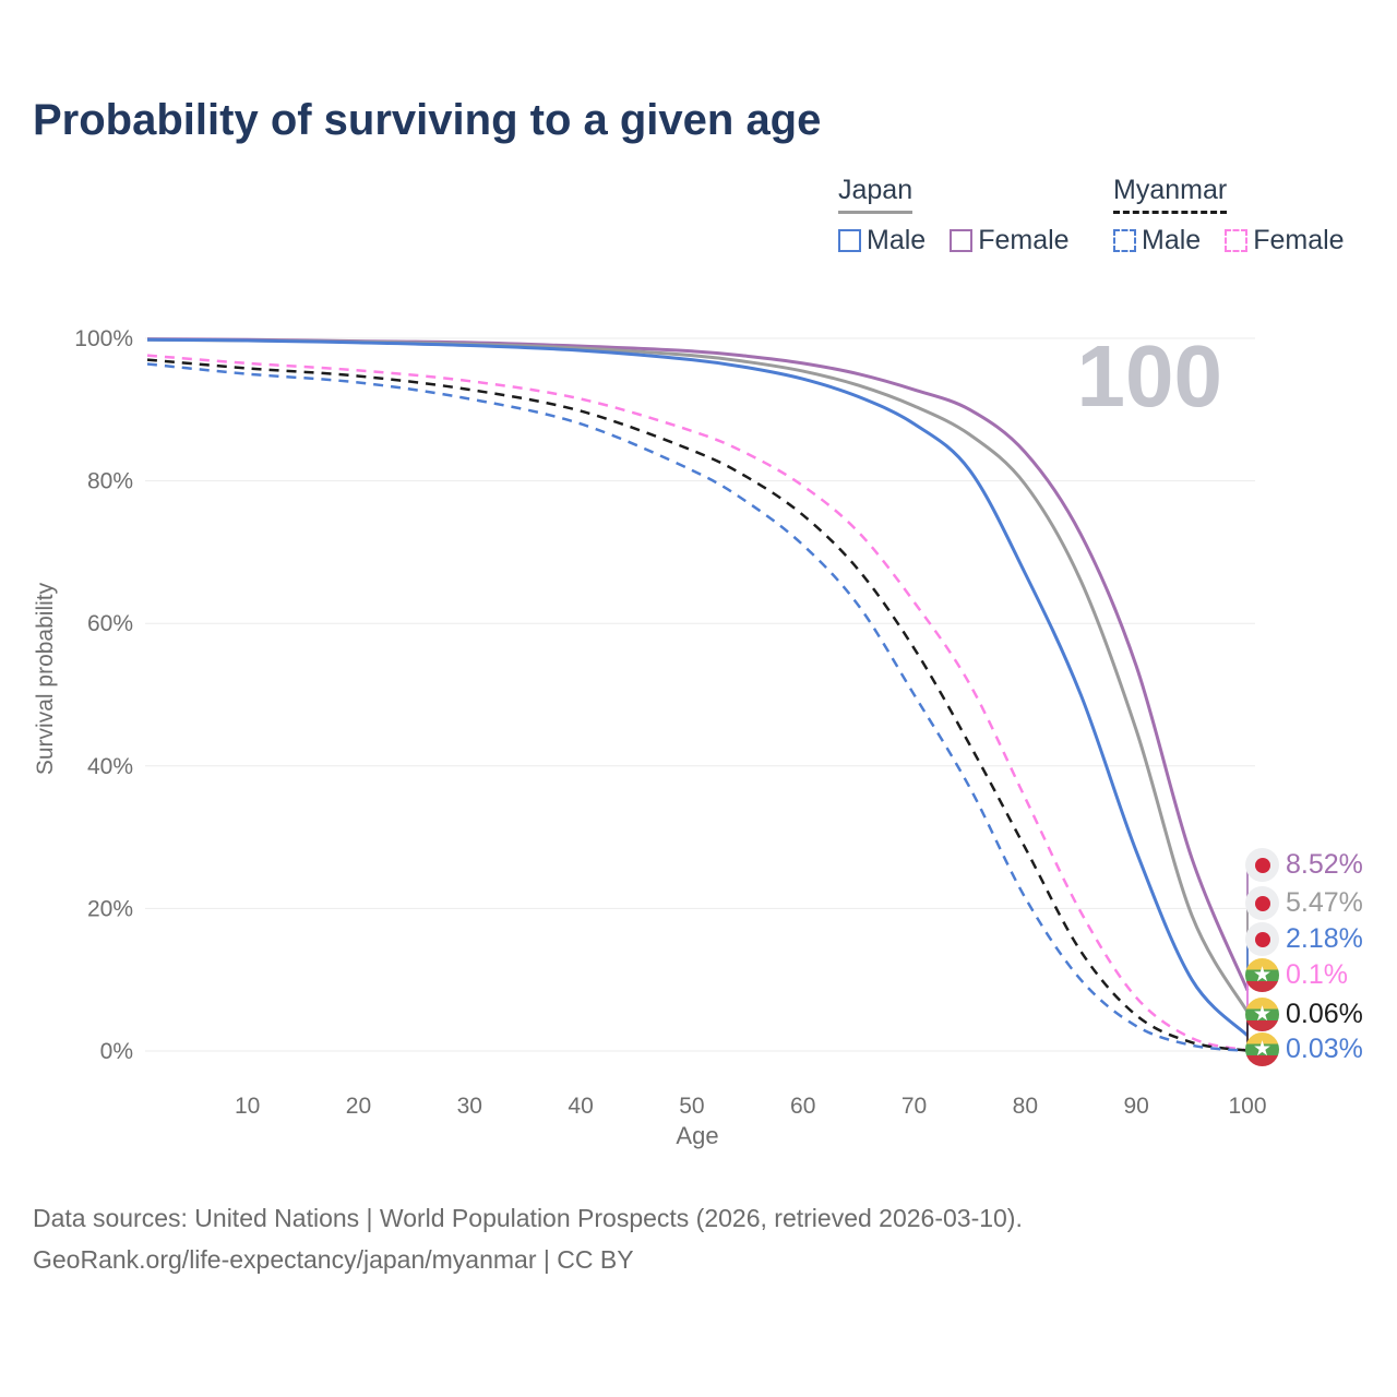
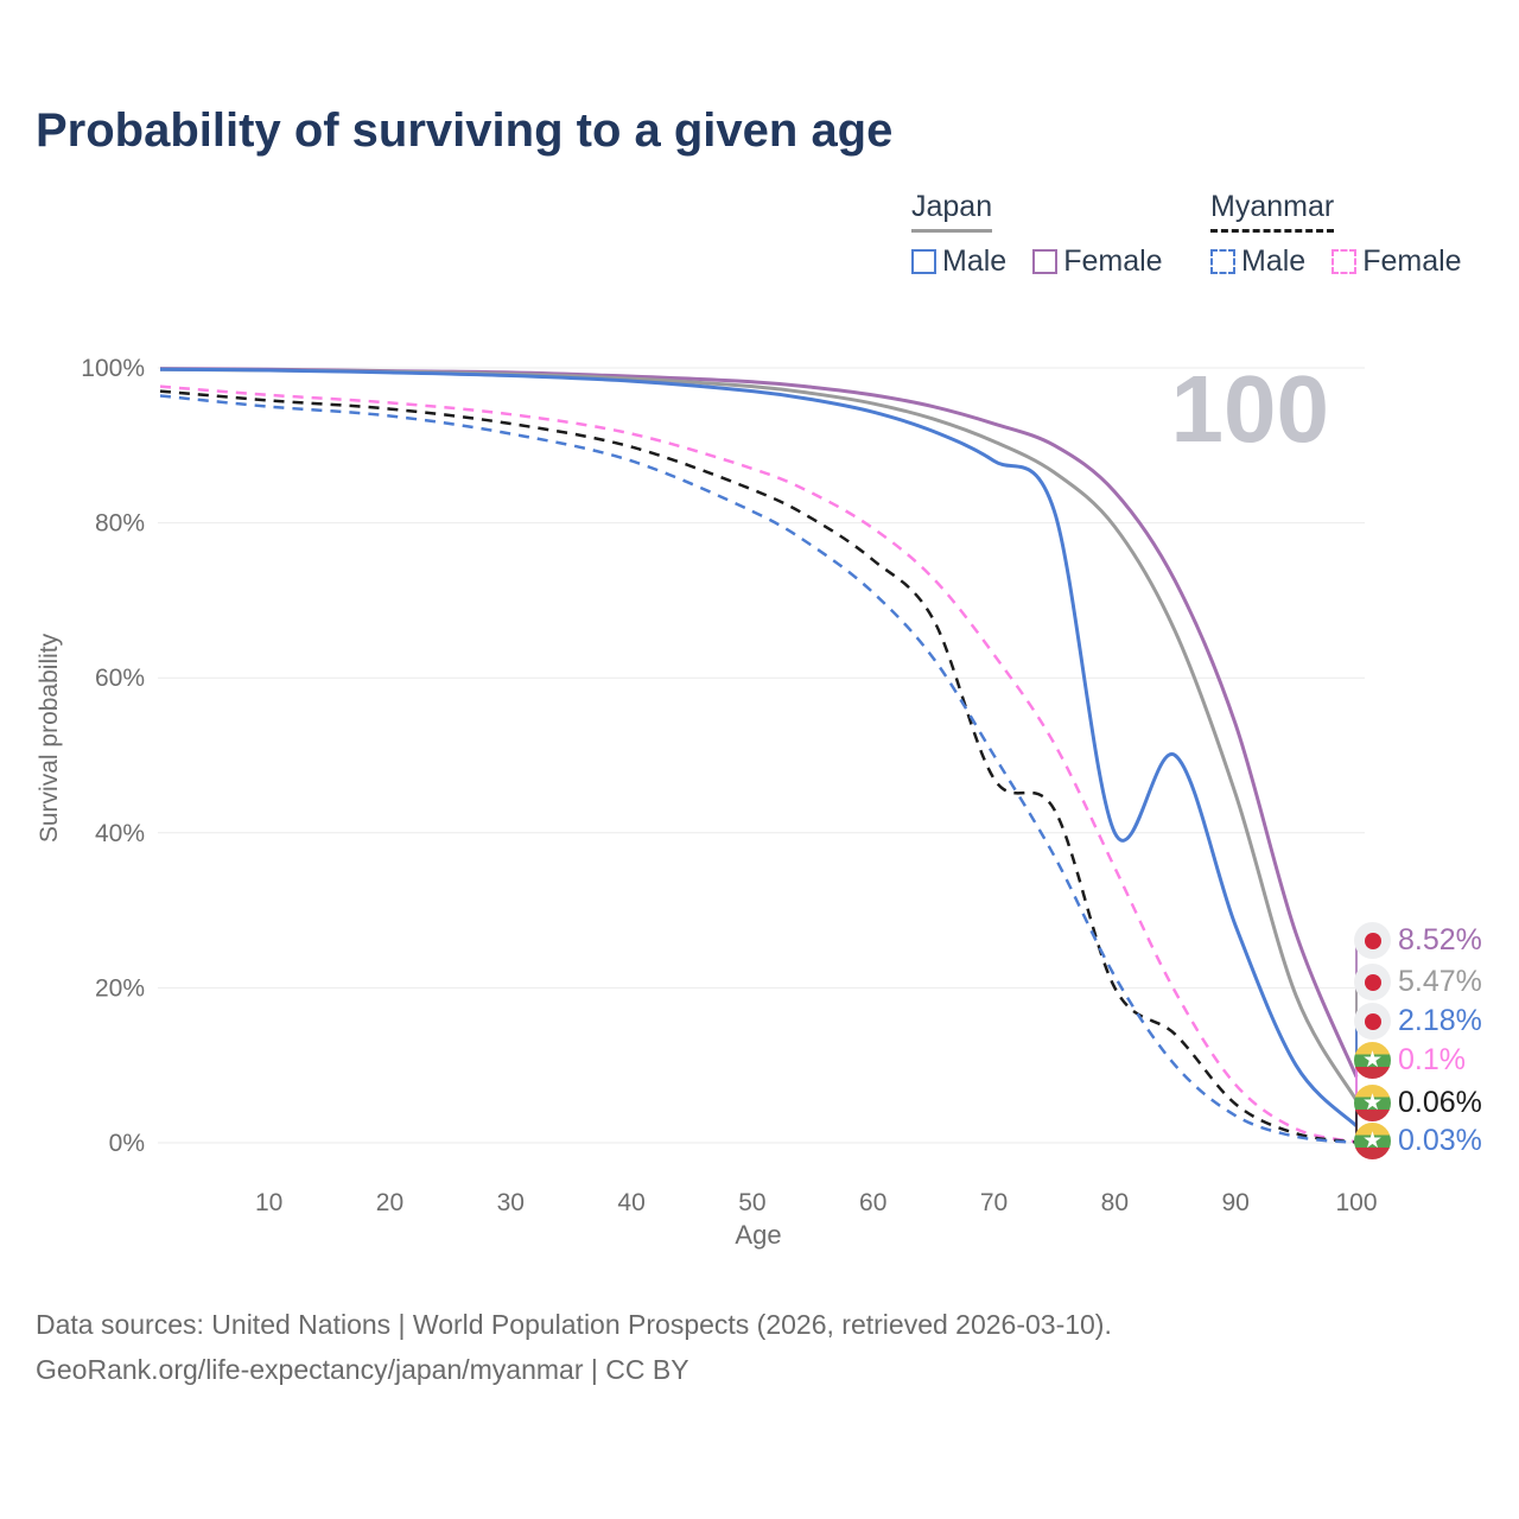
Myanmar/70: 56% -> 47%
Japan Male/80: 67% -> 40%
Myanmar/80: 28% -> 20%
